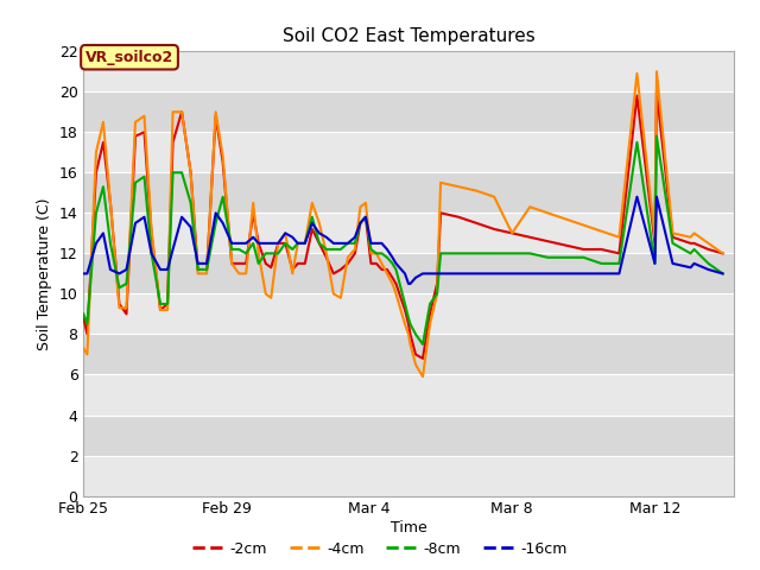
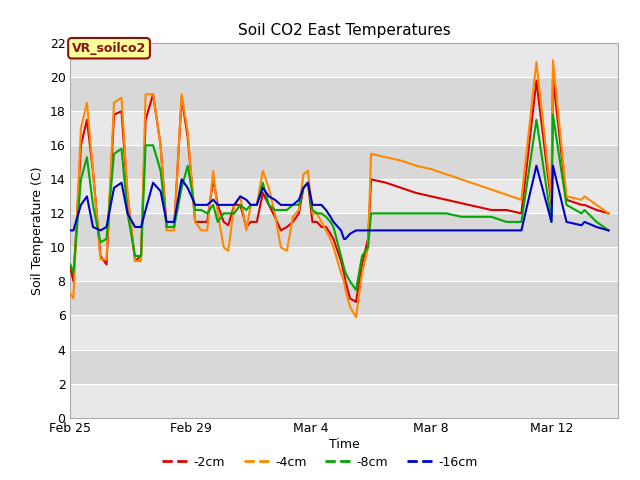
-4cm/Mar 8: 13.0 -> 14.6
